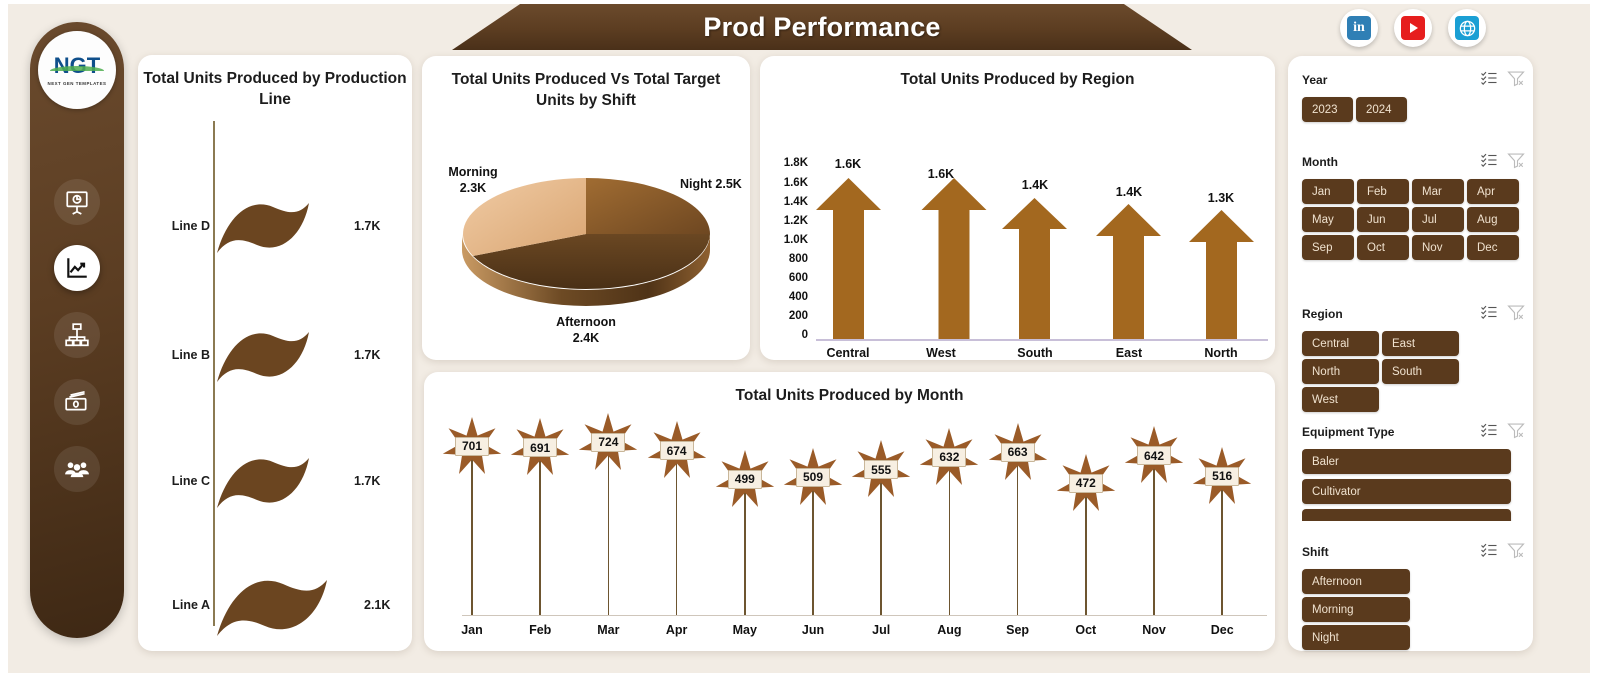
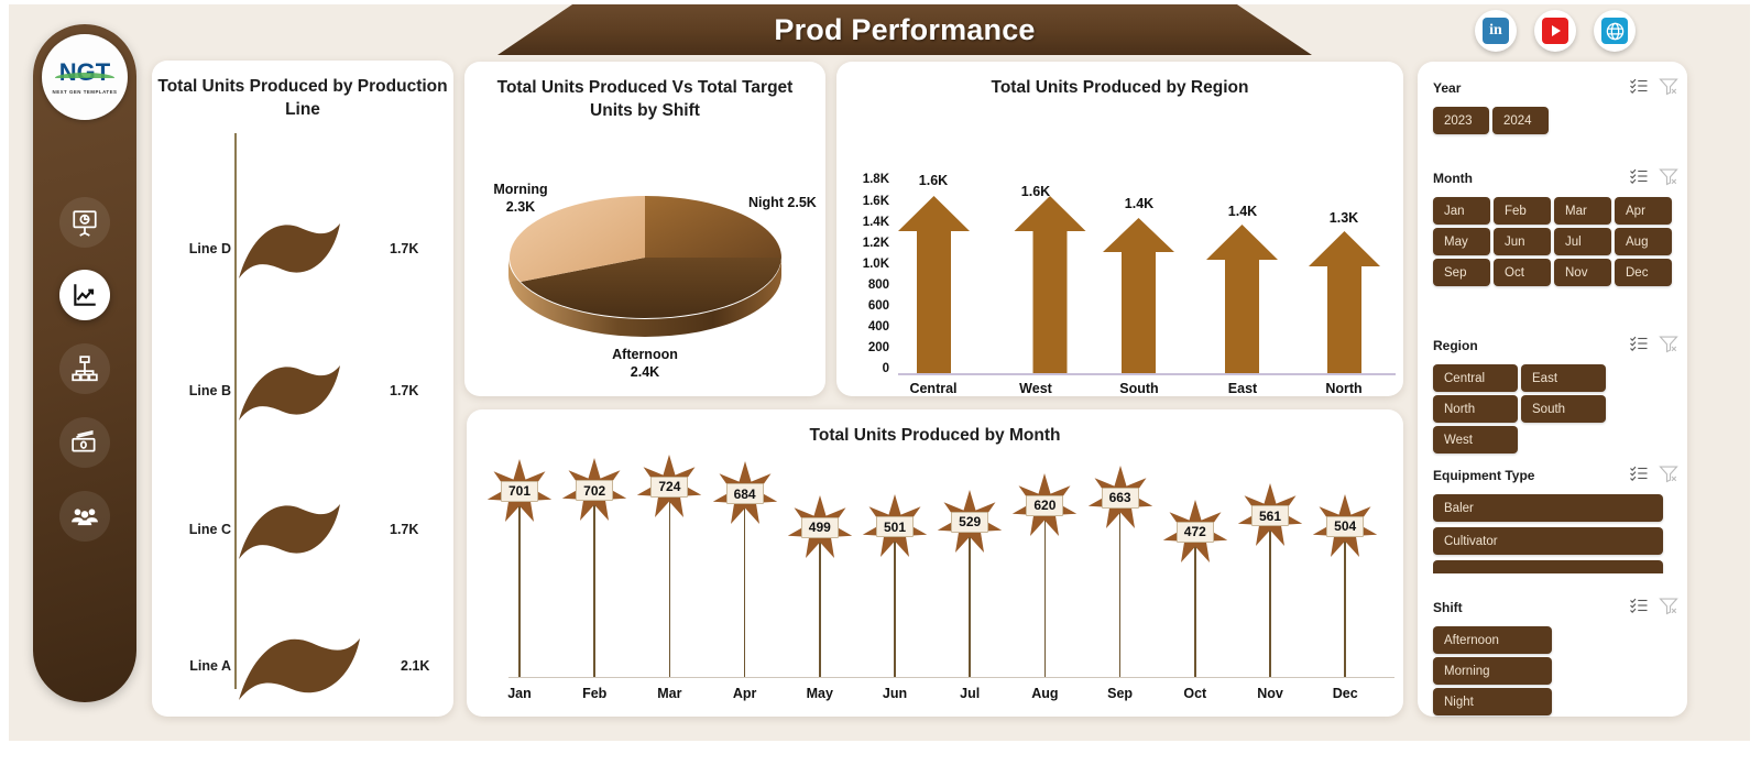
Total Units Produced by Month/Feb: 691 -> 702
Total Units Produced by Month/Apr: 674 -> 684
Total Units Produced by Month/Jun: 509 -> 501
Total Units Produced by Month/Jul: 555 -> 529
Total Units Produced by Month/Aug: 632 -> 620
Total Units Produced by Month/Nov: 642 -> 561
Total Units Produced by Month/Dec: 516 -> 504
